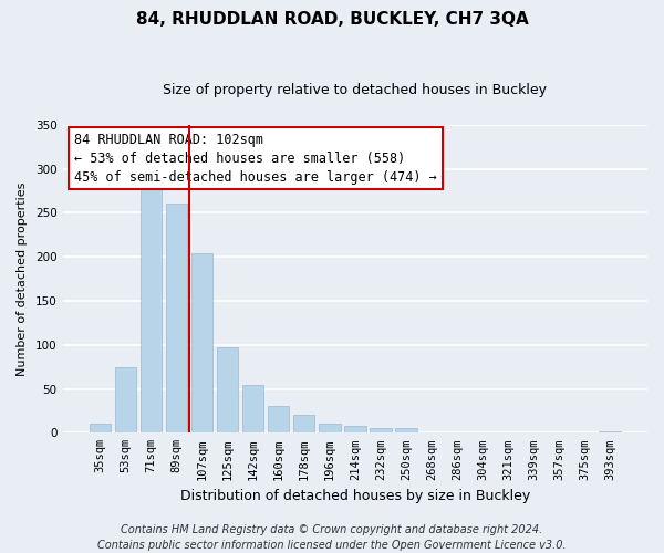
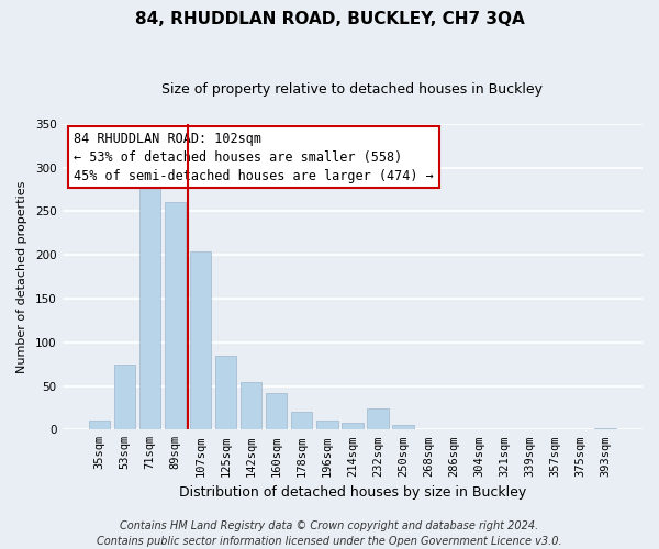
125sqm: 97 -> 84
160sqm: 31 -> 42
232sqm: 5 -> 24
